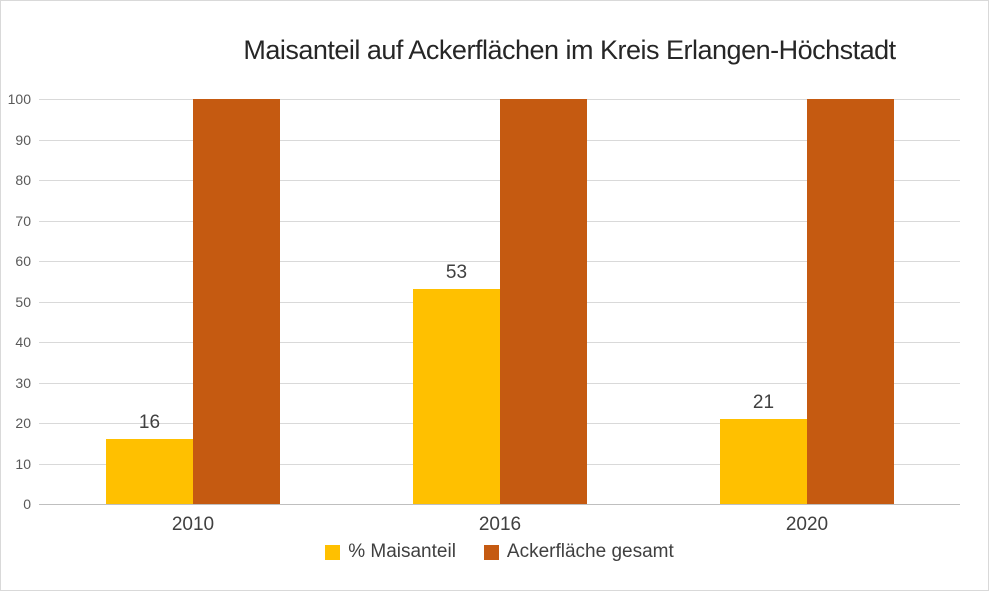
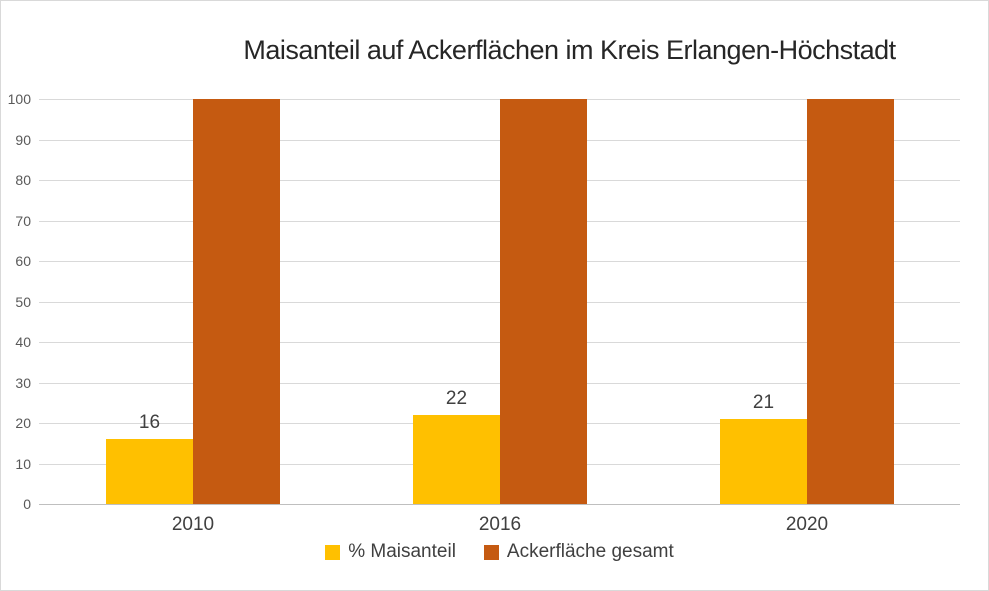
% Maisanteil/2016: 53 -> 22
